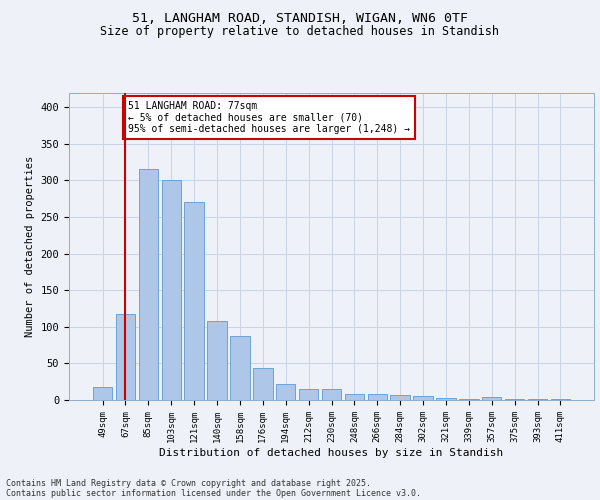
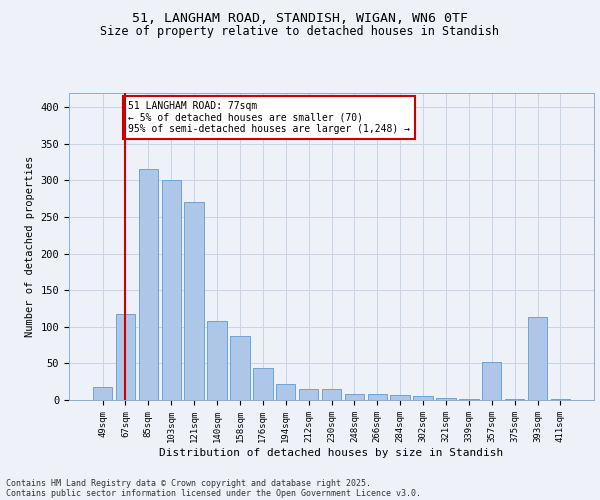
357sqm: 4 -> 52
393sqm: 2 -> 114
